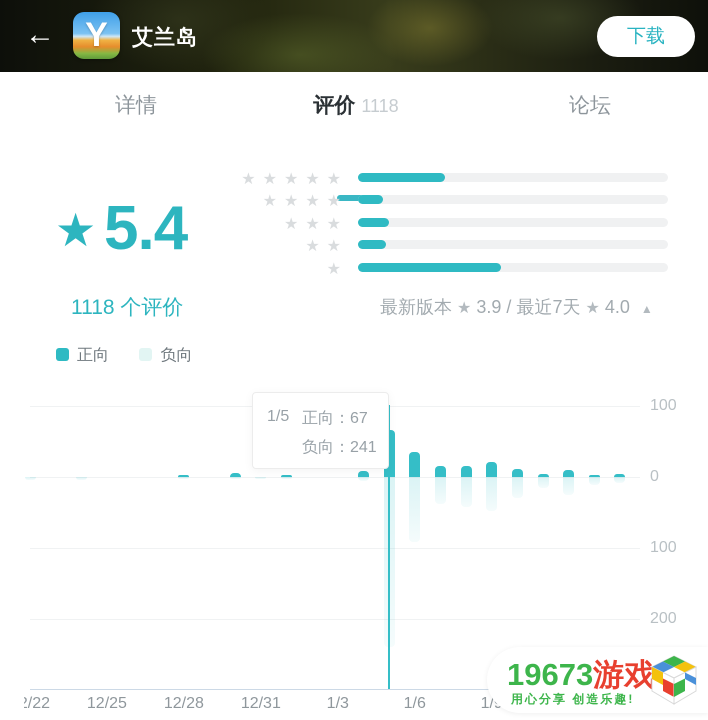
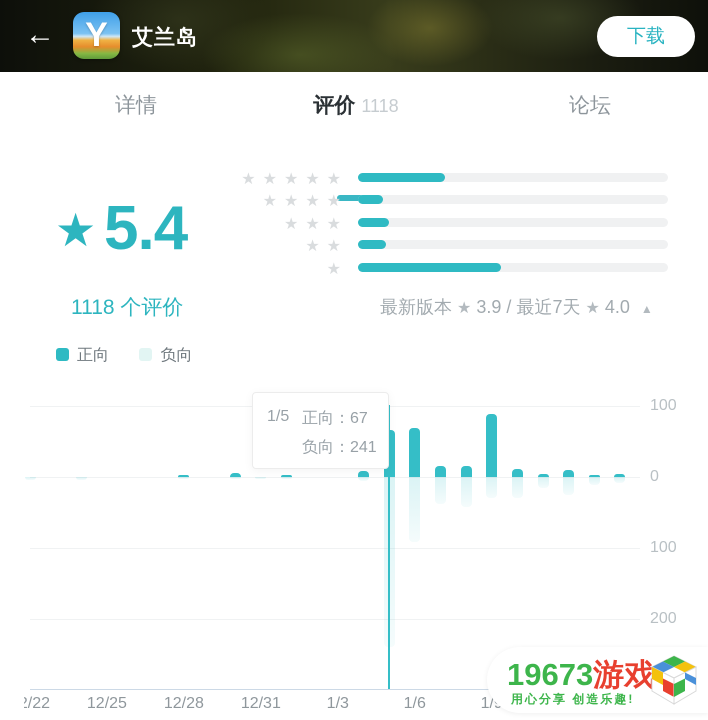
正向/1/6: 40 -> 70
正向/1/9: 20 -> 90
负向/1/9: 50 -> 30
